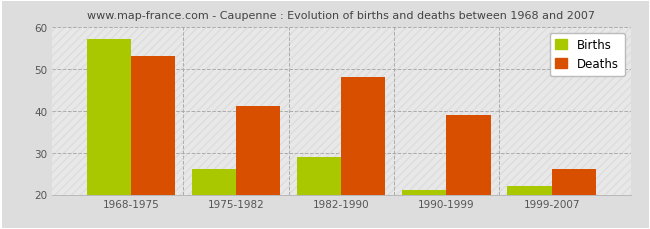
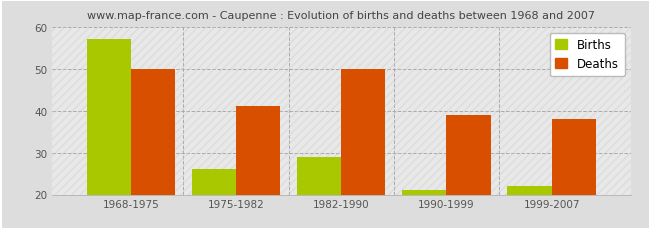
Deaths/1968-1975: 53 -> 50
Deaths/1982-1990: 48 -> 50
Deaths/1999-2007: 26 -> 38
